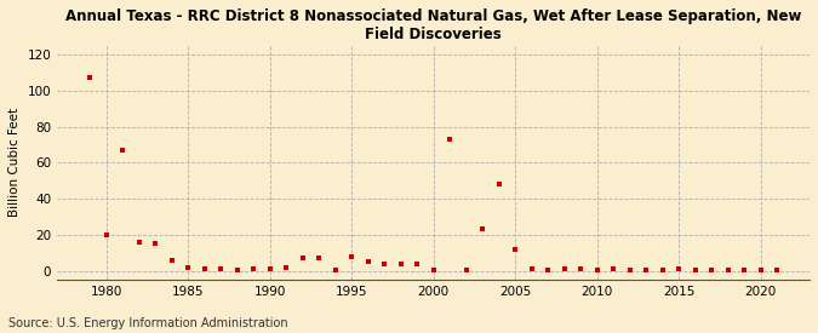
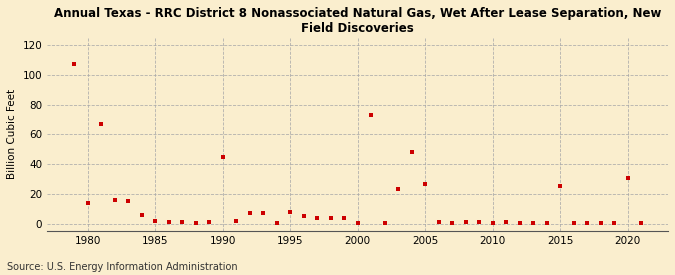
1980: 20 -> 14
1990: 1 -> 45
2005: 12 -> 27
2015: 1 -> 25
2020: 0 -> 31
